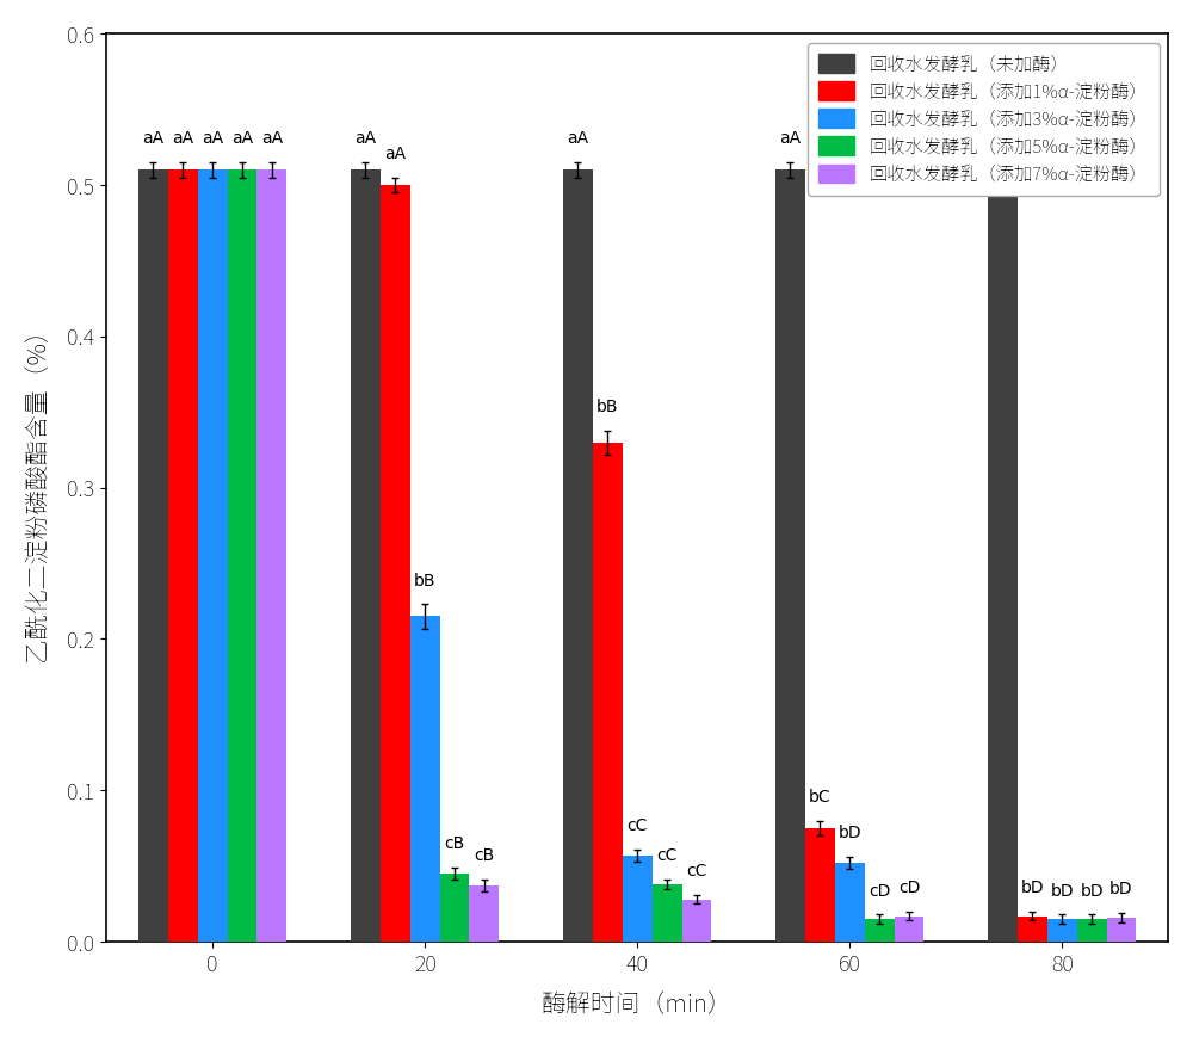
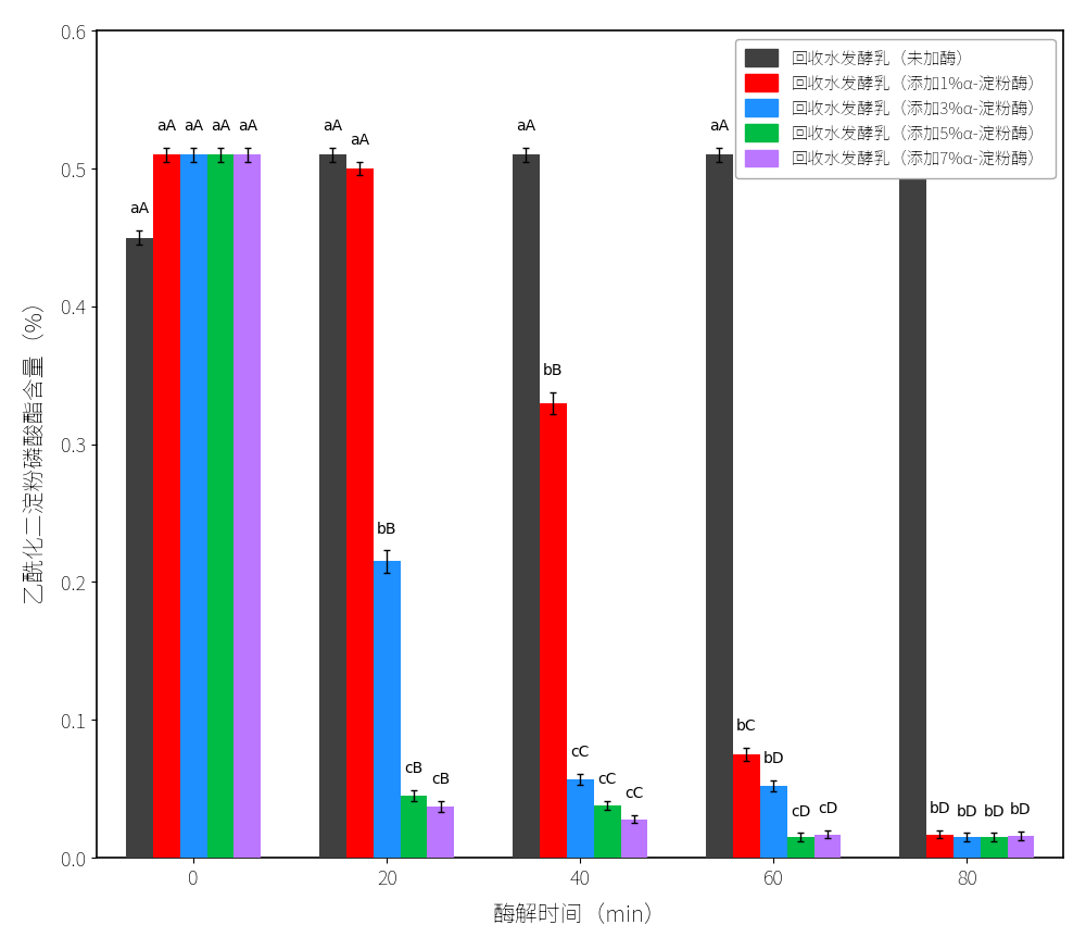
回收水发酵乳（未加酶）/0: 0.51 -> 0.45
